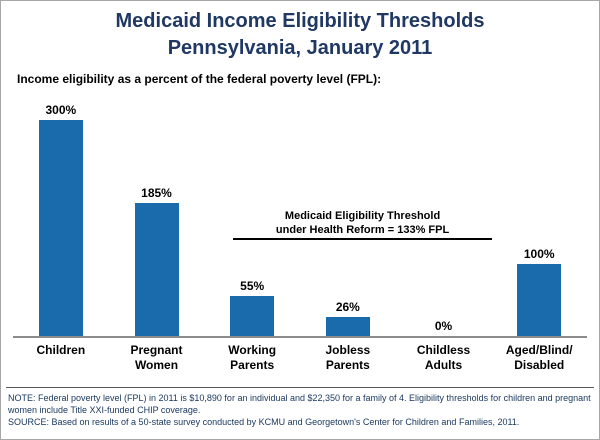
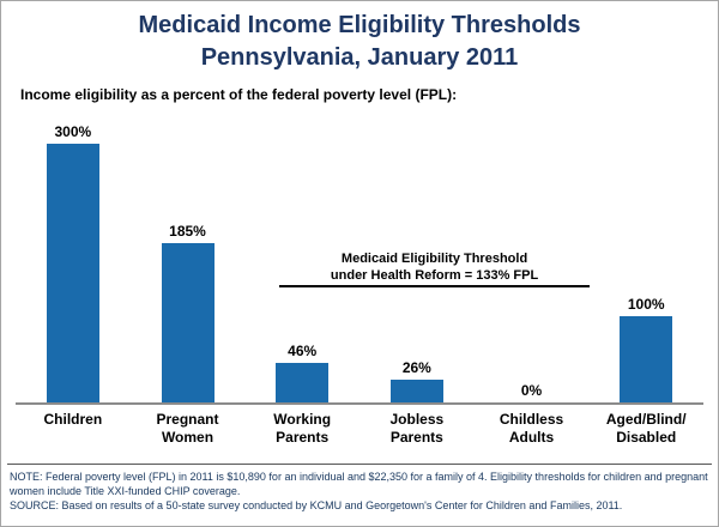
Working Parents: 55% -> 46%
